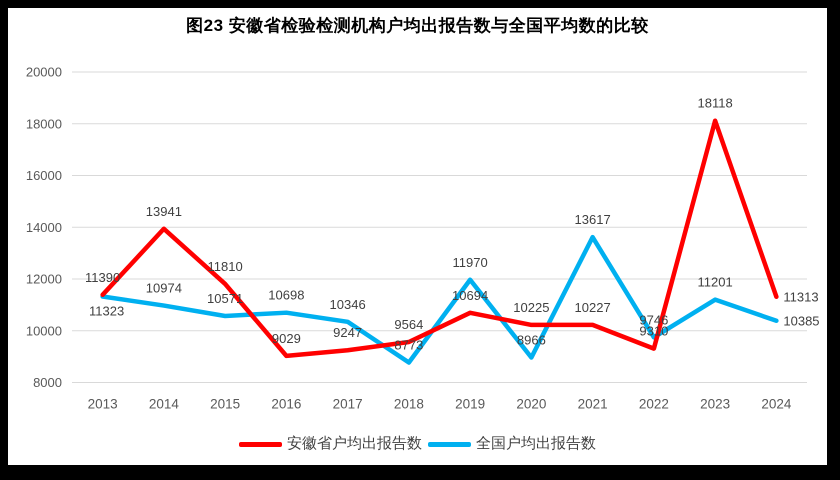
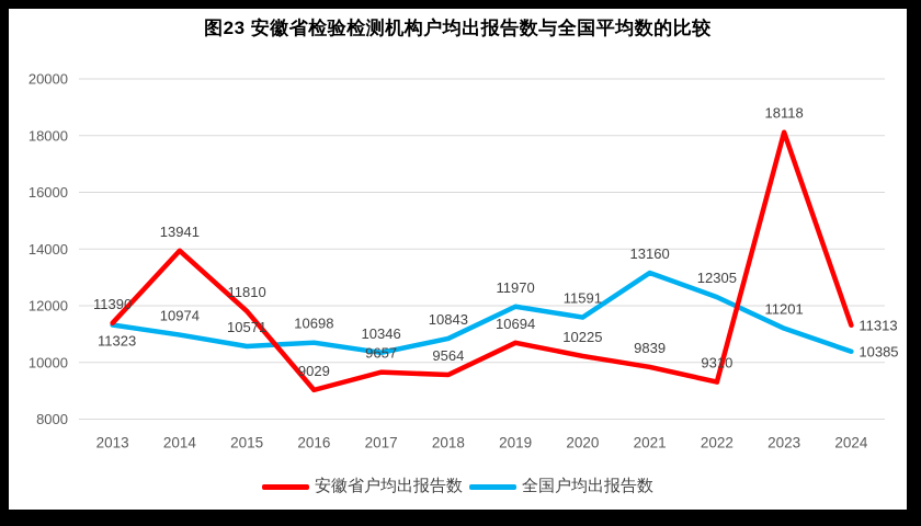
安徽省户均出报告数/2017: 9247 -> 9657
全国户均出报告数/2018: 8773 -> 10843
全国户均出报告数/2020: 8966 -> 11591
安徽省户均出报告数/2021: 10227 -> 9839
全国户均出报告数/2021: 13617 -> 13160
全国户均出报告数/2022: 9746 -> 12305
